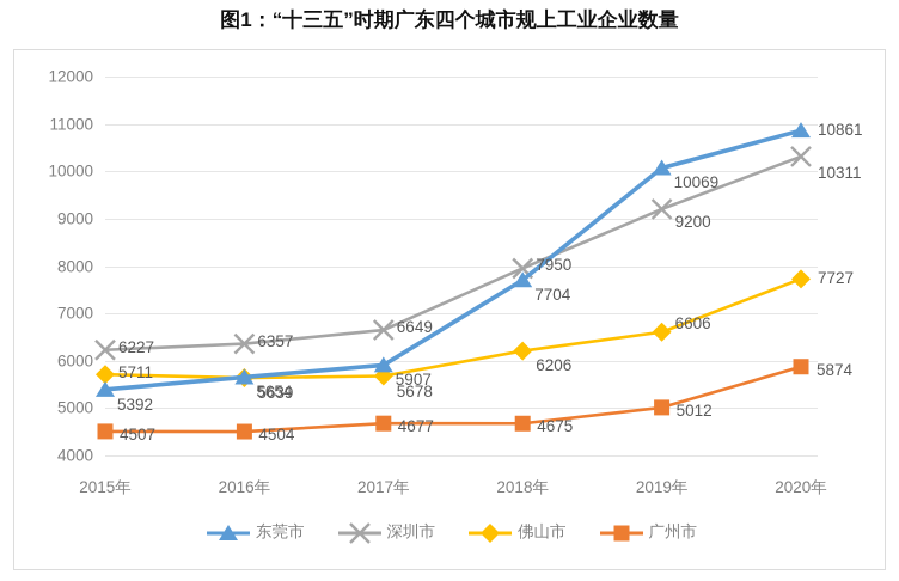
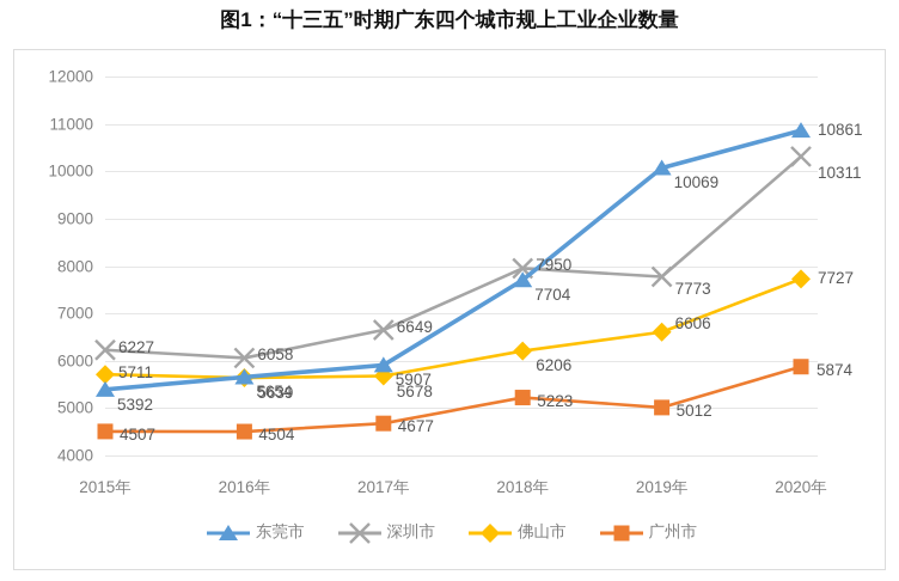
深圳市/2016年: 6357 -> 6058
广州市/2018年: 4675 -> 5223
深圳市/2019年: 9200 -> 7773
